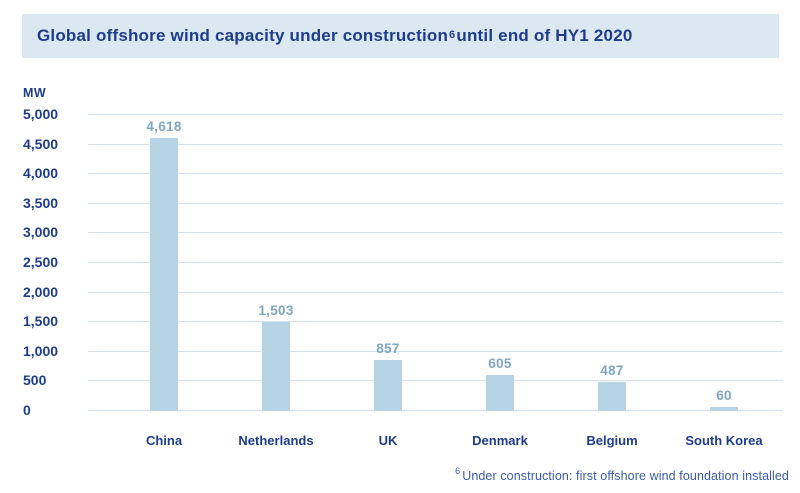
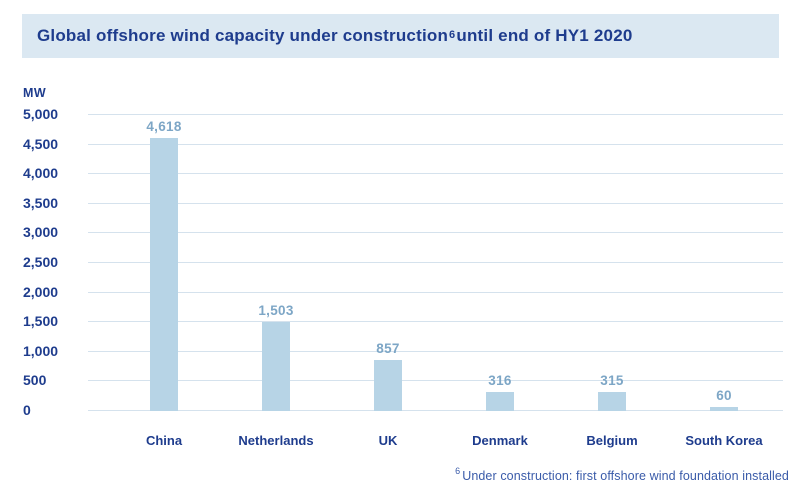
Denmark: 605 -> 316
Belgium: 487 -> 315
